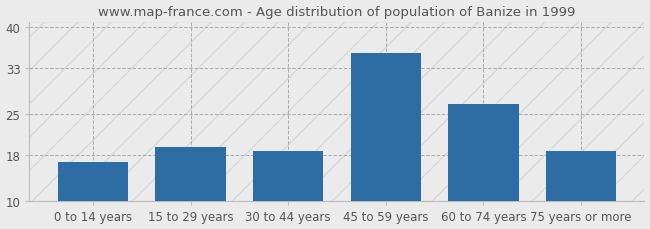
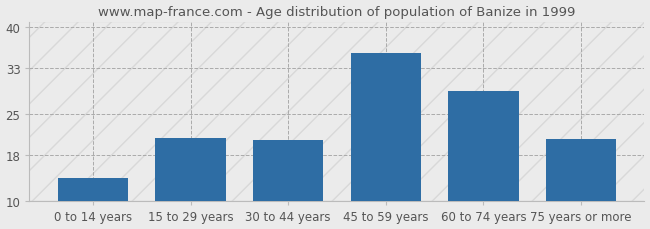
0 to 14 years: 16.8 -> 14.0
15 to 29 years: 19.3 -> 21.0
30 to 44 years: 18.7 -> 20.6
60 to 74 years: 26.7 -> 29.0
75 years or more: 18.7 -> 20.8
